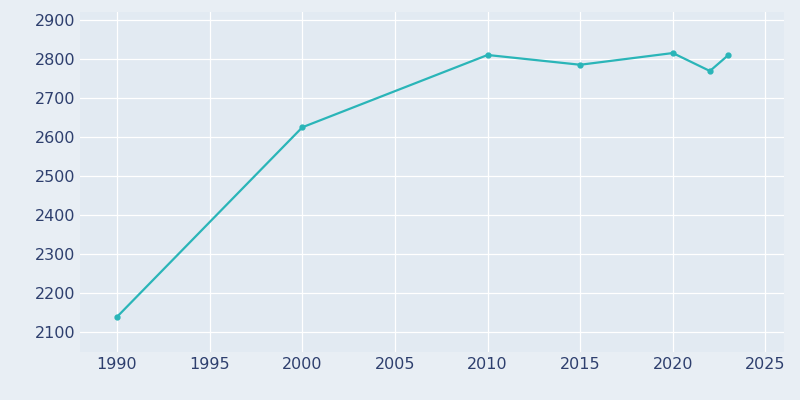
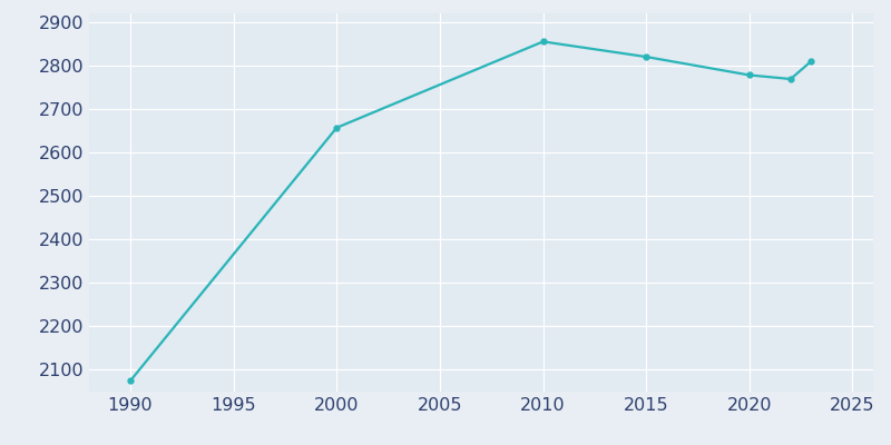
1990: 2140 -> 2075
2000: 2625 -> 2657
2010: 2810 -> 2855
2015: 2785 -> 2820
2020: 2815 -> 2778
